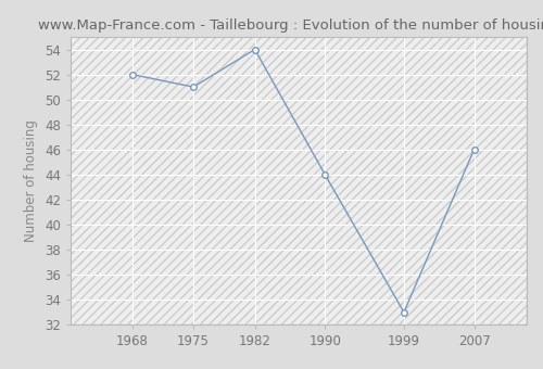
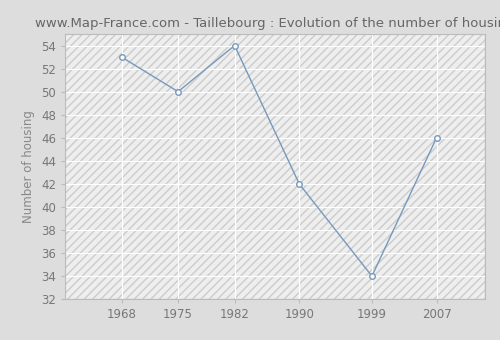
1968: 52 -> 53
1975: 51 -> 50
1990: 44 -> 42
1999: 33 -> 34
